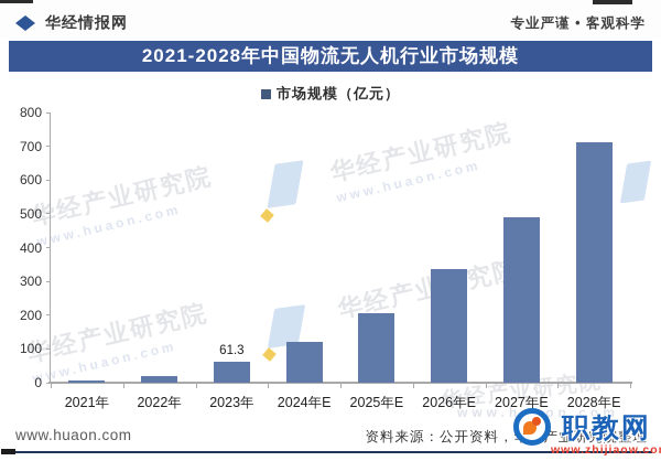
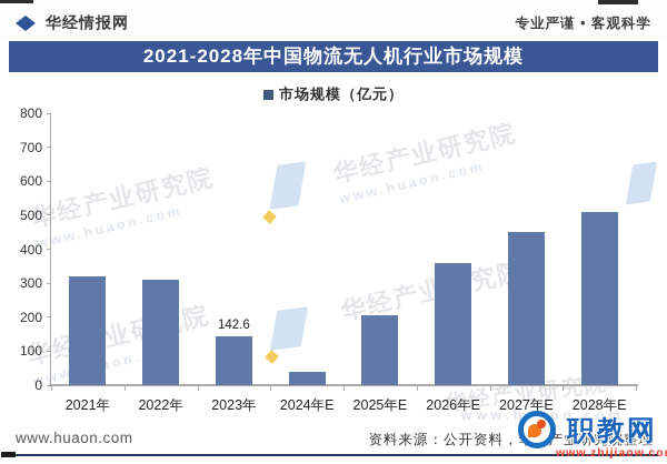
2021年: 10 -> 320
2022年: 20 -> 310
2023年: 61.3 -> 142.6
2024年E: 120 -> 40
2026年E: 340 -> 360
2027年E: 490 -> 450
2028年E: 710 -> 510
